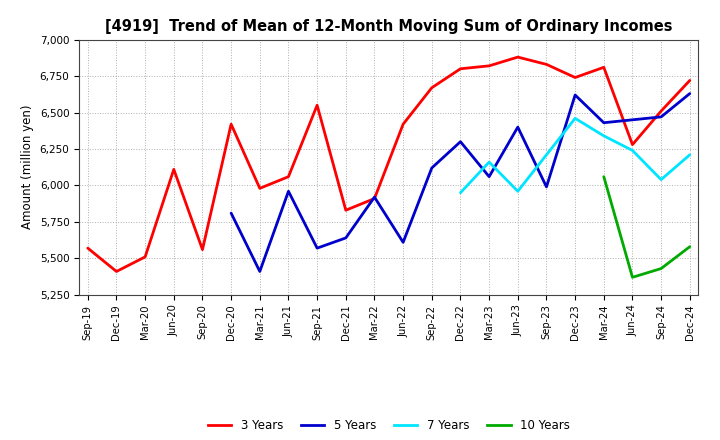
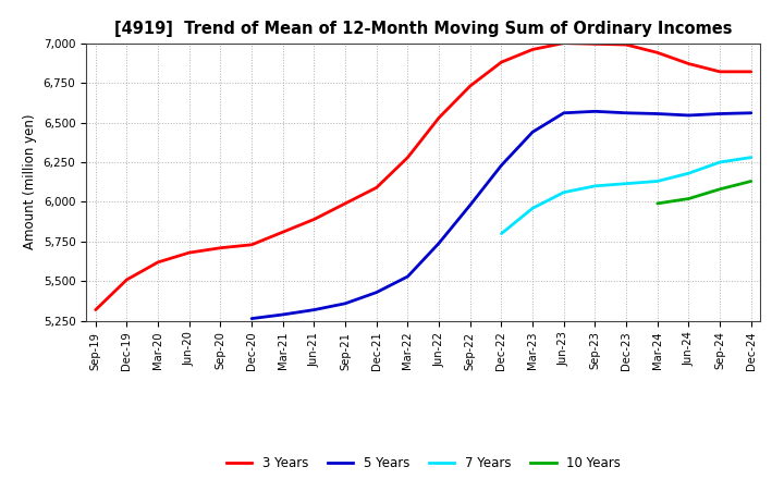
3 Years/Sep-19: 5,570 -> 5,320
3 Years/Dec-19: 5,410 -> 5,510
3 Years/Mar-20: 5,510 -> 5,620
3 Years/Jun-20: 6,110 -> 5,680
3 Years/Sep-20: 5,560 -> 5,710
3 Years/Dec-20: 6,420 -> 5,730
5 Years/Dec-20: 5,810 -> 5,260
3 Years/Mar-21: 5,980 -> 5,810
5 Years/Mar-21: 5,410 -> 5,290
3 Years/Jun-21: 6,060 -> 5,890
5 Years/Jun-21: 5,960 -> 5,320
3 Years/Sep-21: 6,550 -> 5,990
5 Years/Sep-21: 5,570 -> 5,360
3 Years/Dec-21: 5,830 -> 6,090
5 Years/Dec-21: 5,640 -> 5,430
3 Years/Mar-22: 5,910 -> 6,280
5 Years/Mar-22: 5,920 -> 5,530
3 Years/Jun-22: 6,420 -> 6,530
5 Years/Jun-22: 5,610 -> 5,740
3 Years/Sep-22: 6,670 -> 6,730
5 Years/Sep-22: 6,120 -> 5,980
3 Years/Dec-22: 6,800 -> 6,880
5 Years/Dec-22: 6,300 -> 6,230
7 Years/Dec-22: 5,950 -> 5,800
3 Years/Mar-23: 6,820 -> 6,960
5 Years/Mar-23: 6,060 -> 6,440
7 Years/Mar-23: 6,160 -> 5,960
3 Years/Jun-23: 6,880 -> 7,000
5 Years/Jun-23: 6,400 -> 6,560
7 Years/Jun-23: 5,960 -> 6,060
3 Years/Sep-23: 6,830 -> 7,000
5 Years/Sep-23: 5,990 -> 6,570
7 Years/Sep-23: 6,210 -> 6,100
3 Years/Dec-23: 6,740 -> 6,990
5 Years/Dec-23: 6,620 -> 6,560
7 Years/Dec-23: 6,460 -> 6,120
3 Years/Mar-24: 6,810 -> 6,940
5 Years/Mar-24: 6,430 -> 6,560
7 Years/Mar-24: 6,340 -> 6,130
10 Years/Mar-24: 6,060 -> 5,990
3 Years/Jun-24: 6,280 -> 6,870
5 Years/Jun-24: 6,450 -> 6,540
7 Years/Jun-24: 6,240 -> 6,180
10 Years/Jun-24: 5,370 -> 6,020
3 Years/Sep-24: 6,510 -> 6,820
5 Years/Sep-24: 6,470 -> 6,560
7 Years/Sep-24: 6,040 -> 6,250
10 Years/Sep-24: 5,430 -> 6,080
3 Years/Dec-24: 6,720 -> 6,820
5 Years/Dec-24: 6,630 -> 6,560
7 Years/Dec-24: 6,210 -> 6,280
10 Years/Dec-24: 5,580 -> 6,130
